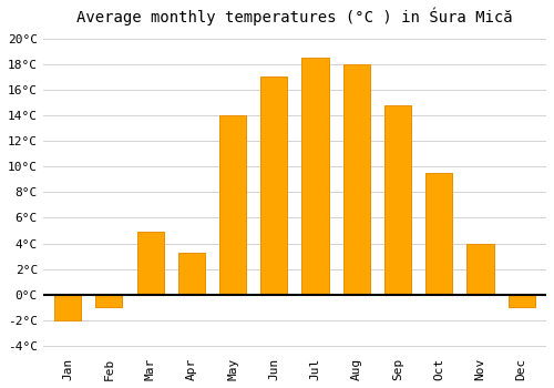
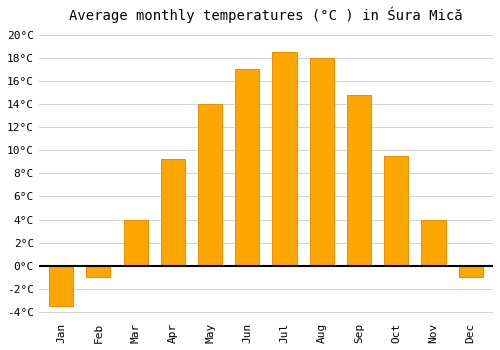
Jan: -2.0°C -> -3.5°C
Mar: 4.9°C -> 4.0°C
Apr: 3.3°C -> 9.2°C
